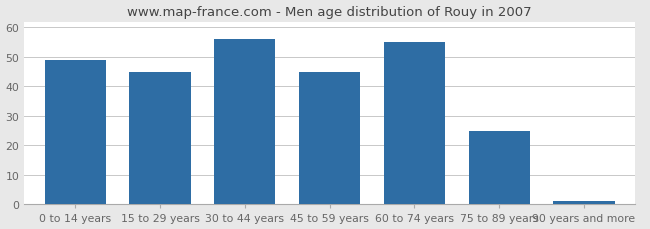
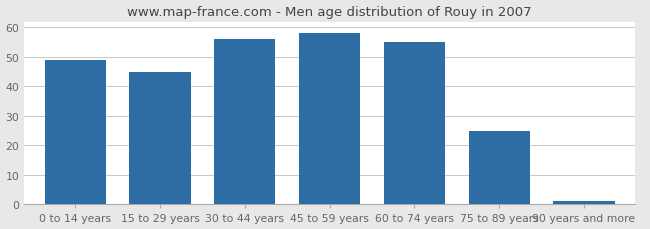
45 to 59 years: 45 -> 58
